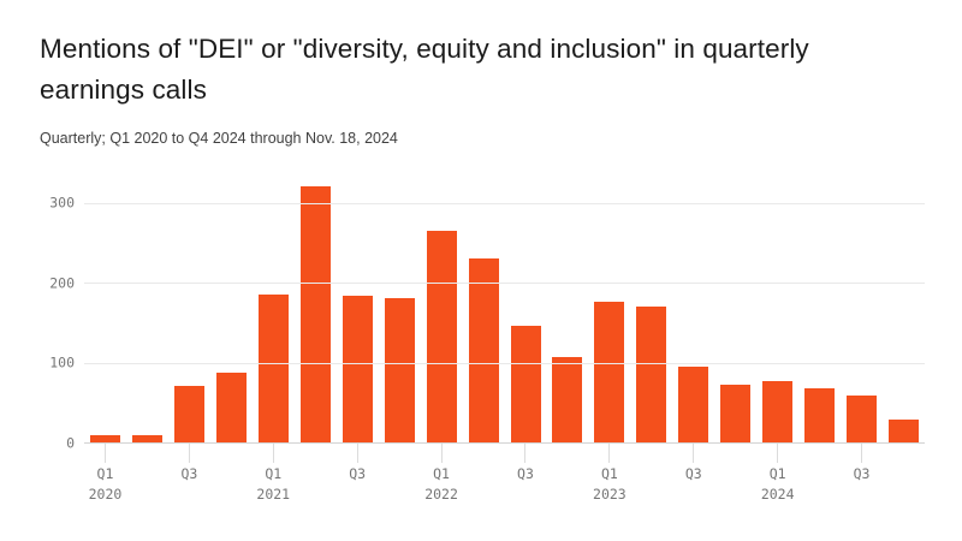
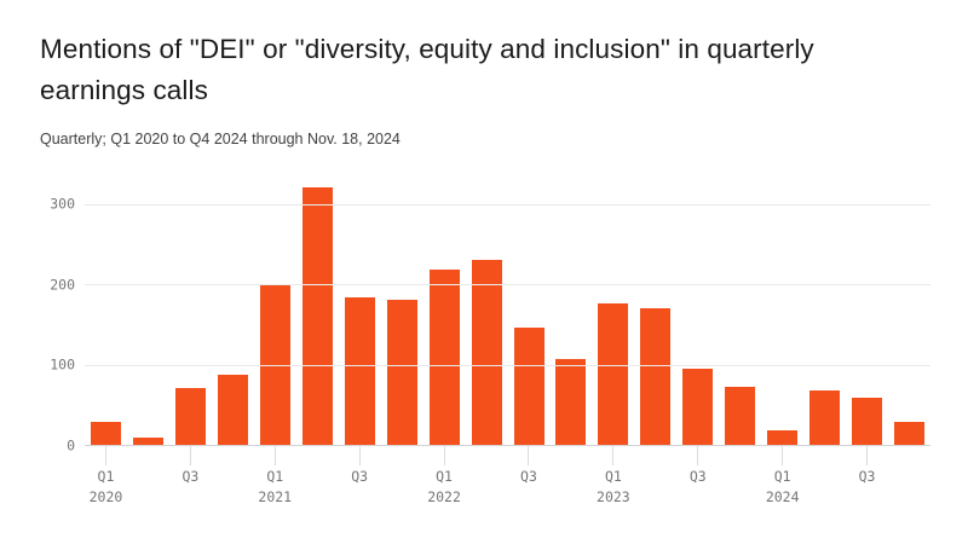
Q1 2020: 10 -> 30
Q1 2021: 190 -> 200
Q1 2022: 270 -> 220
Q1 2024: 80 -> 20
